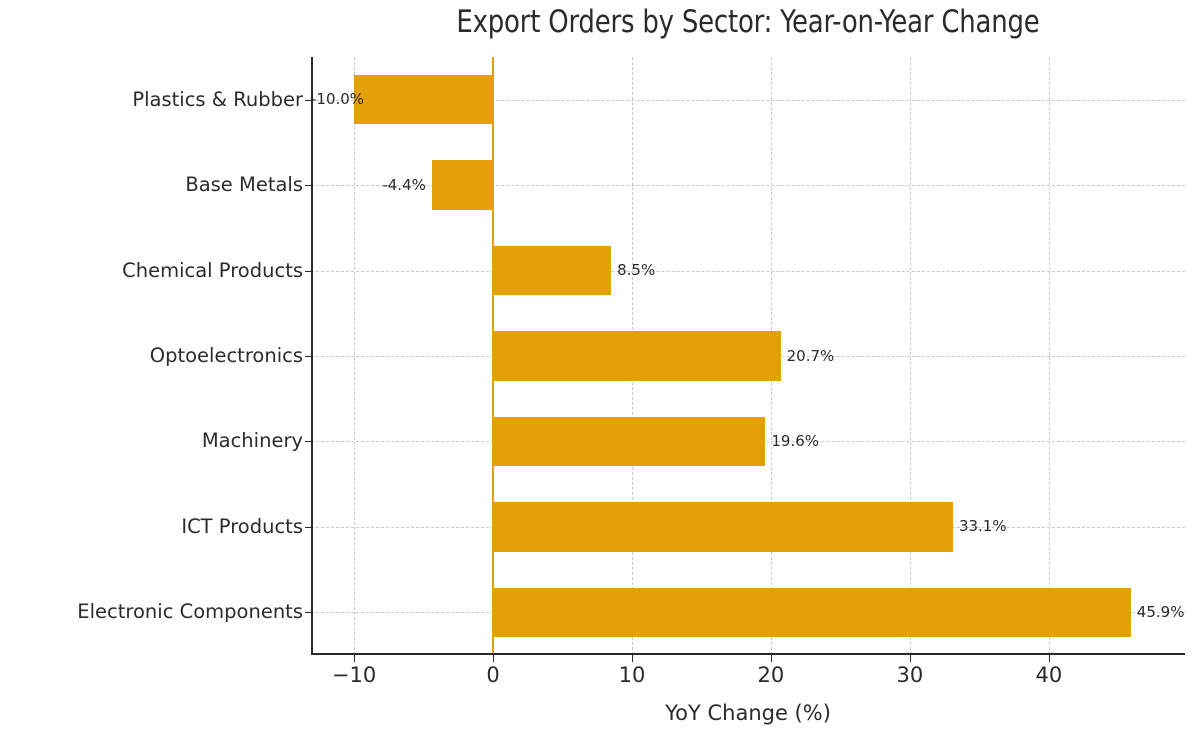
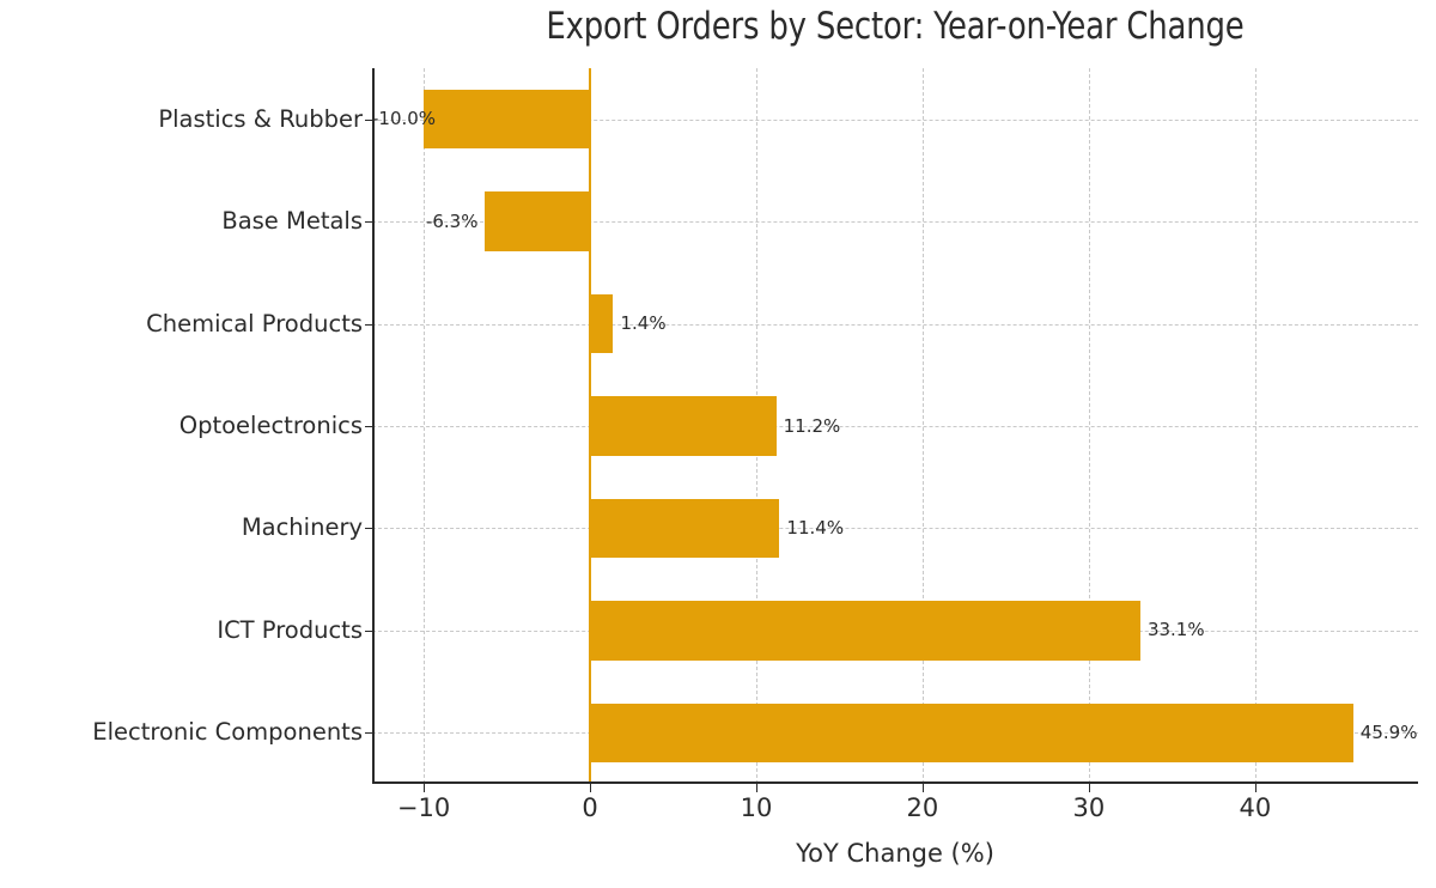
Base Metals: -4.4% -> -6.3%
Chemical Products: 8.5% -> 1.4%
Optoelectronics: 20.7% -> 11.2%
Machinery: 19.6% -> 11.4%
